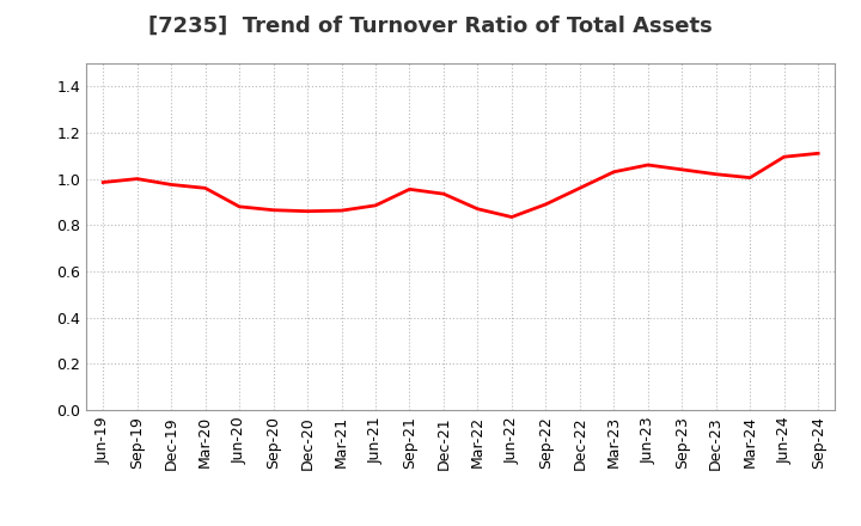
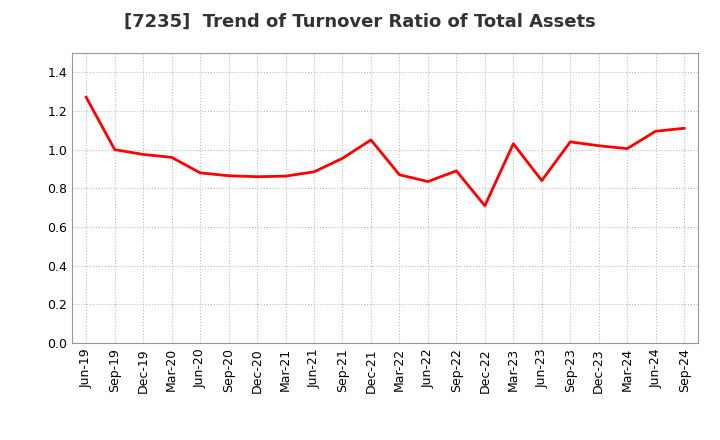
Jun-19: 0.98 -> 1.27
Dec-21: 0.94 -> 1.05
Dec-22: 0.96 -> 0.71
Jun-23: 1.06 -> 0.84
